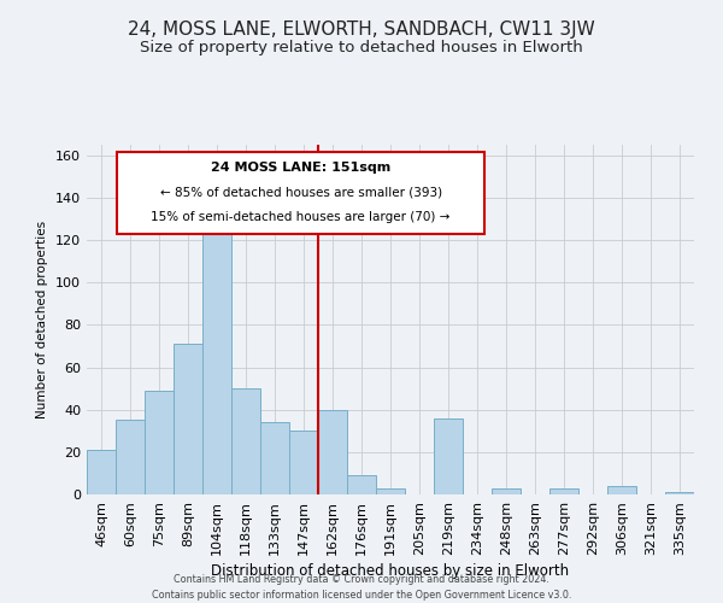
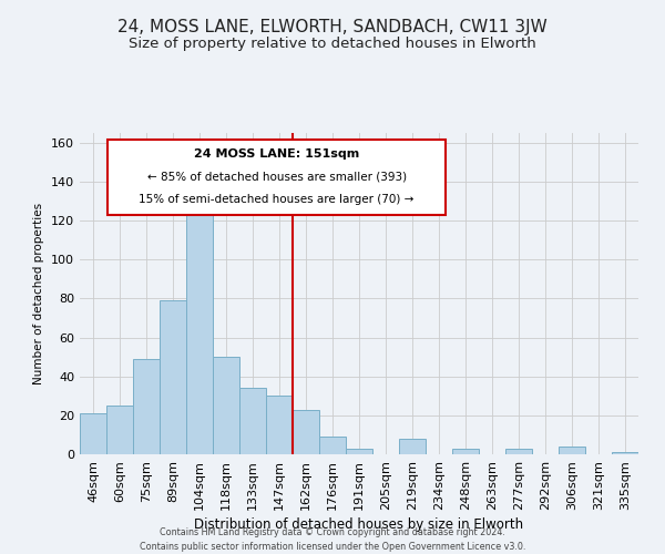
60sqm: 35 -> 25
89sqm: 71 -> 79
162sqm: 40 -> 23
219sqm: 36 -> 8
